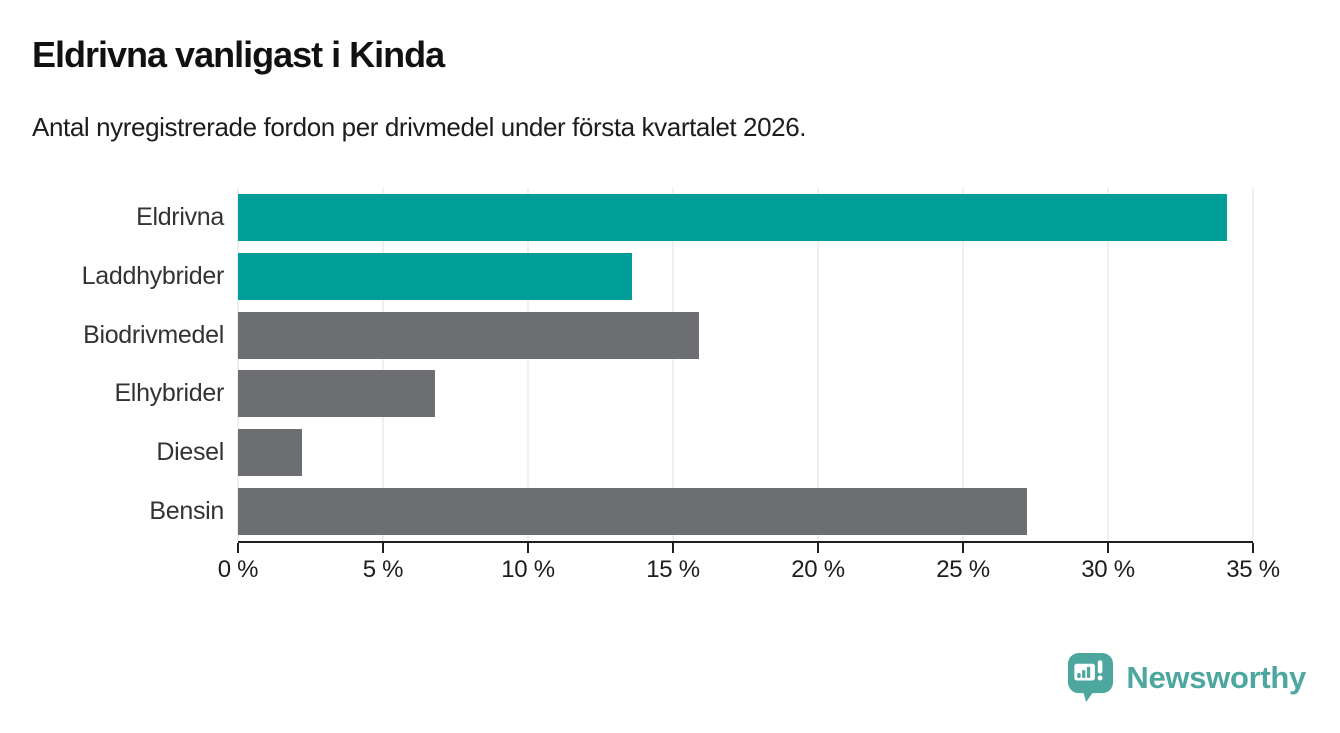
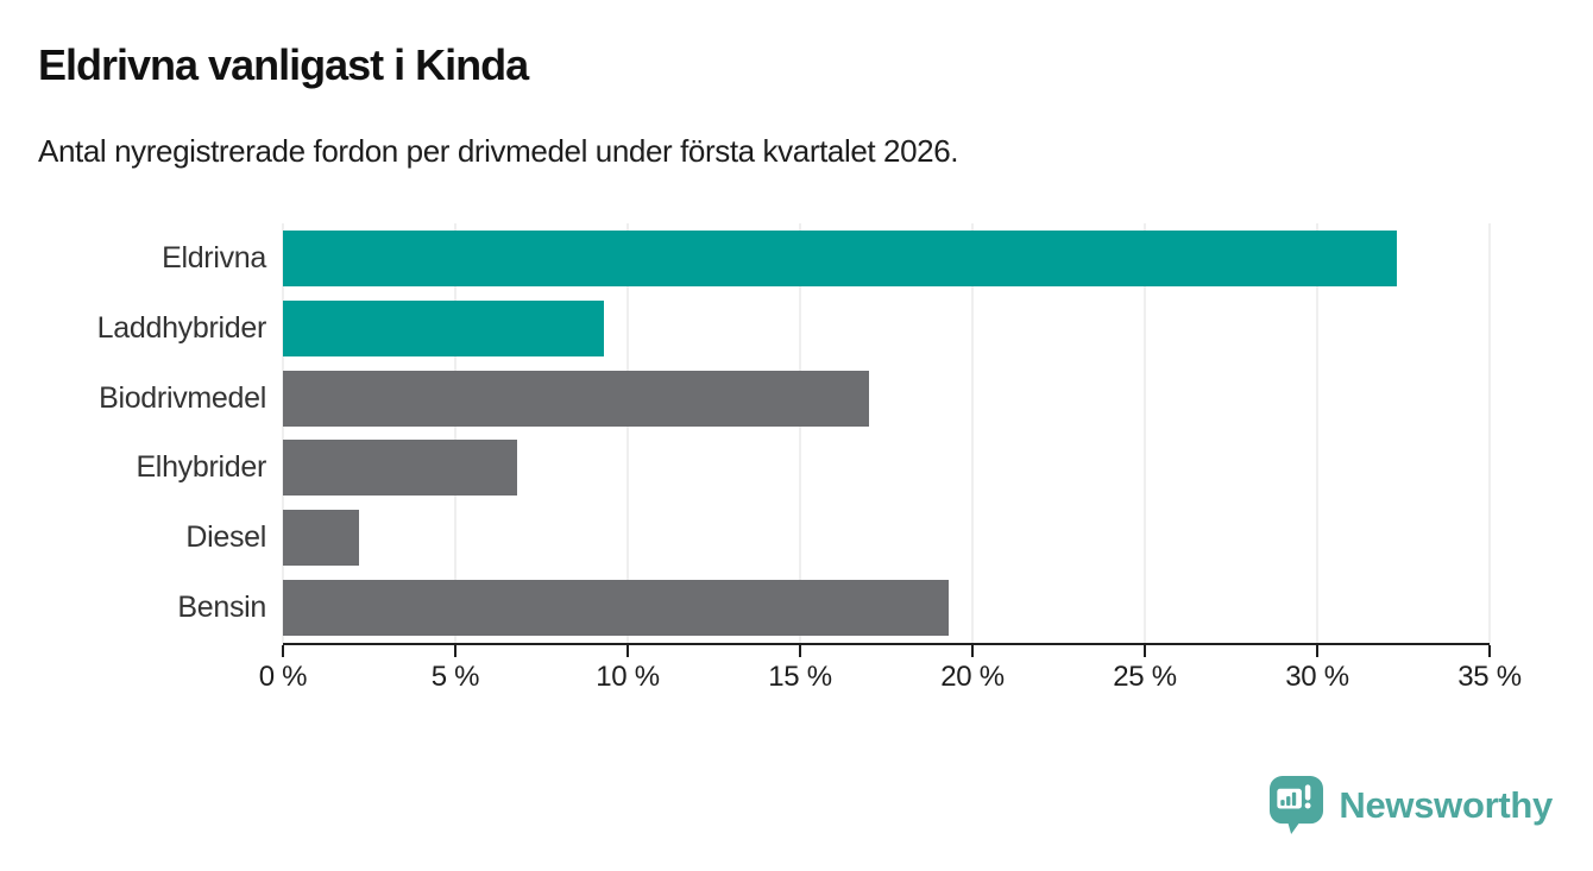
Eldrivna: 34.1% -> 32.3%
Laddhybrider: 13.6% -> 9.3%
Biodrivmedel: 15.9% -> 17.0%
Bensin: 27.2% -> 19.3%
